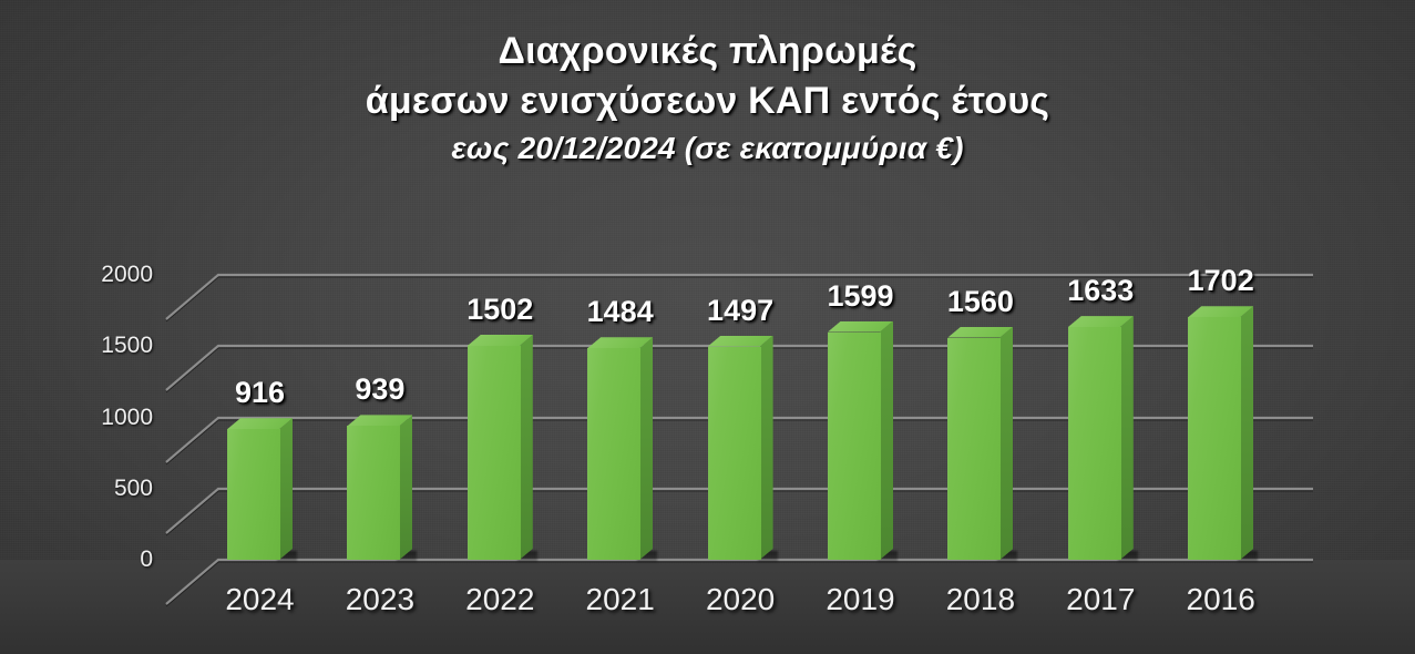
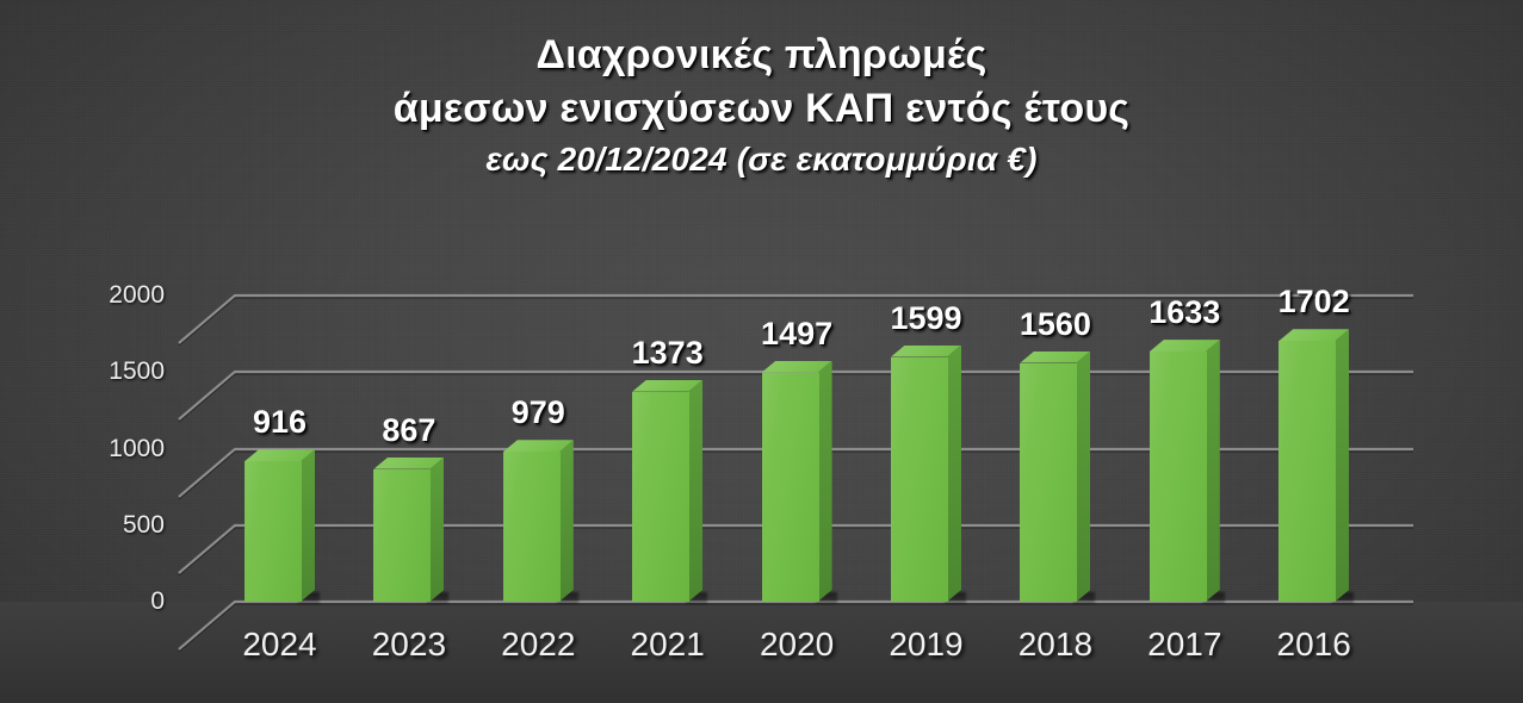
2023: 939 -> 867
2022: 1502 -> 979
2021: 1484 -> 1373
